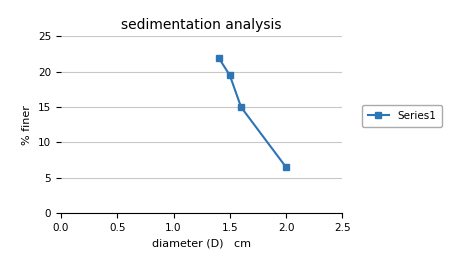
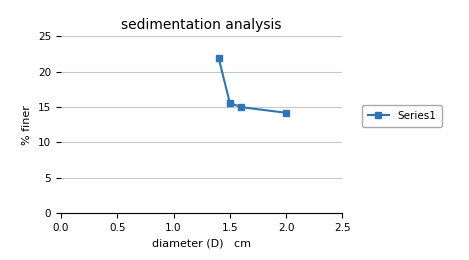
1.5: 19.5 -> 15.6
2.0: 6.5 -> 14.2
